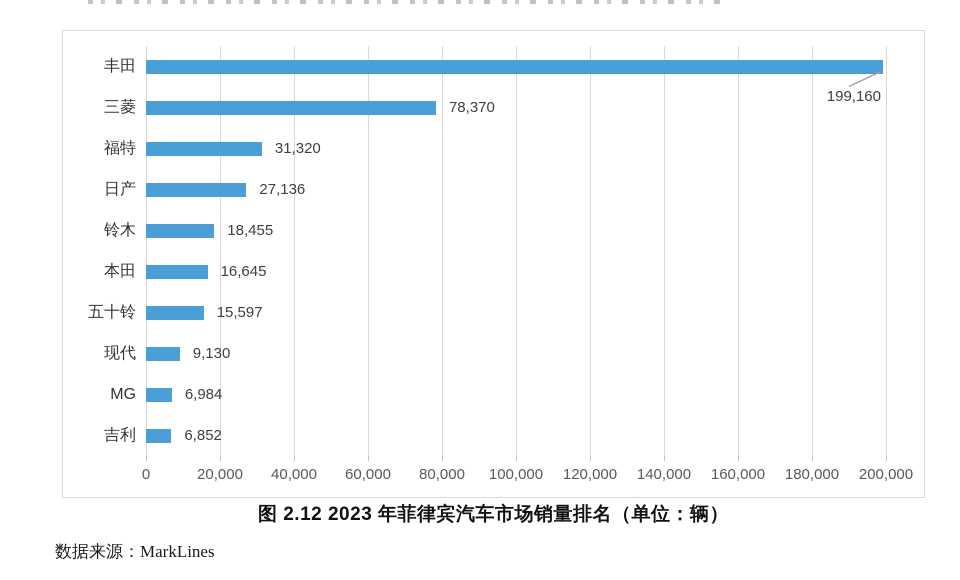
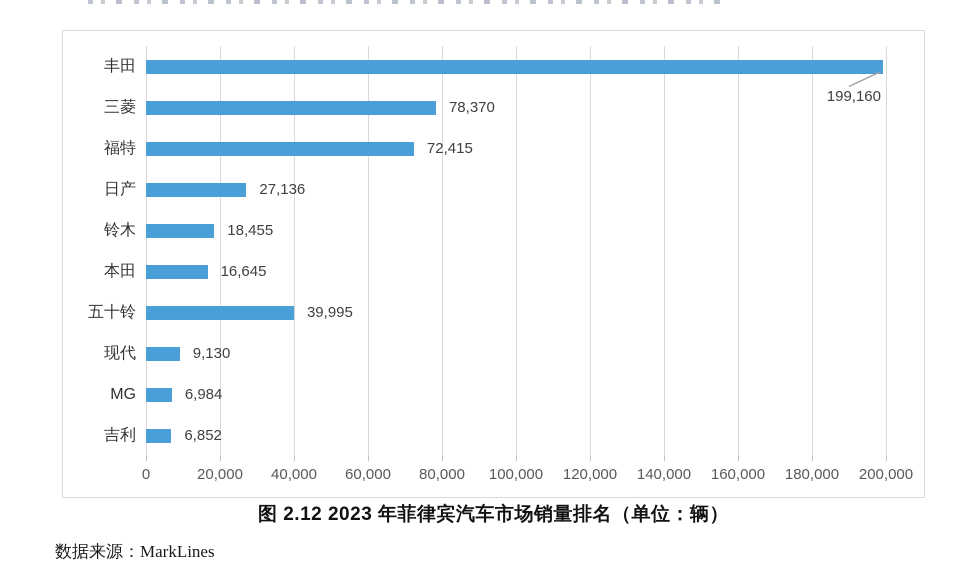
福特: 31,320 -> 72,415
五十铃: 15,597 -> 39,995
